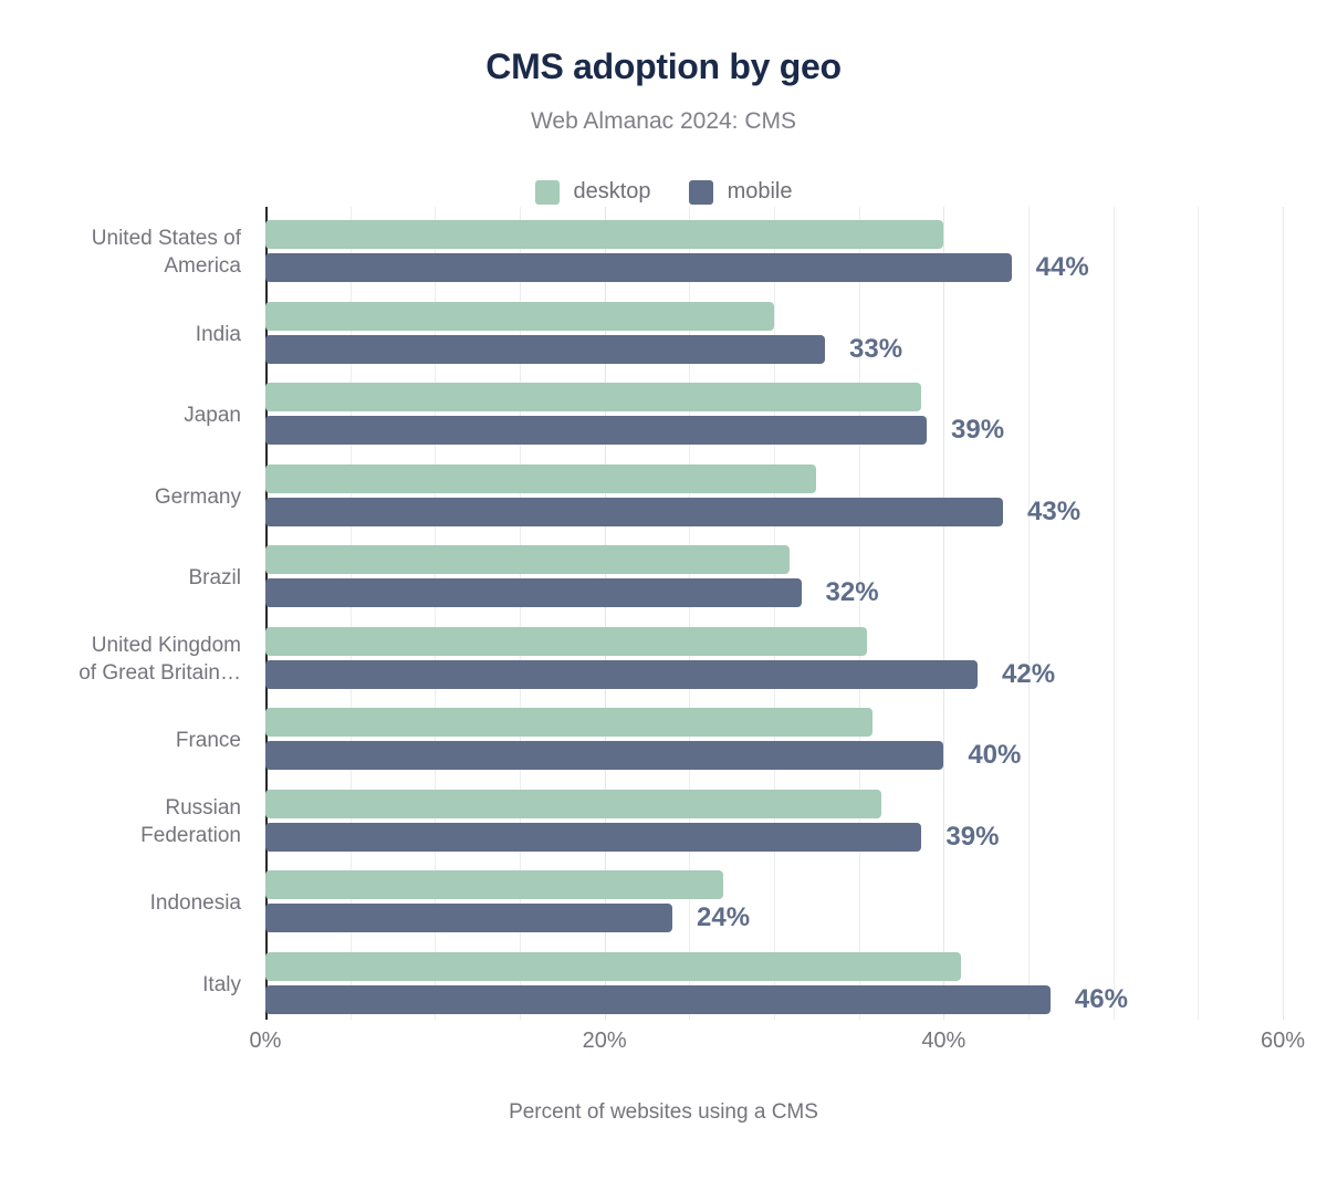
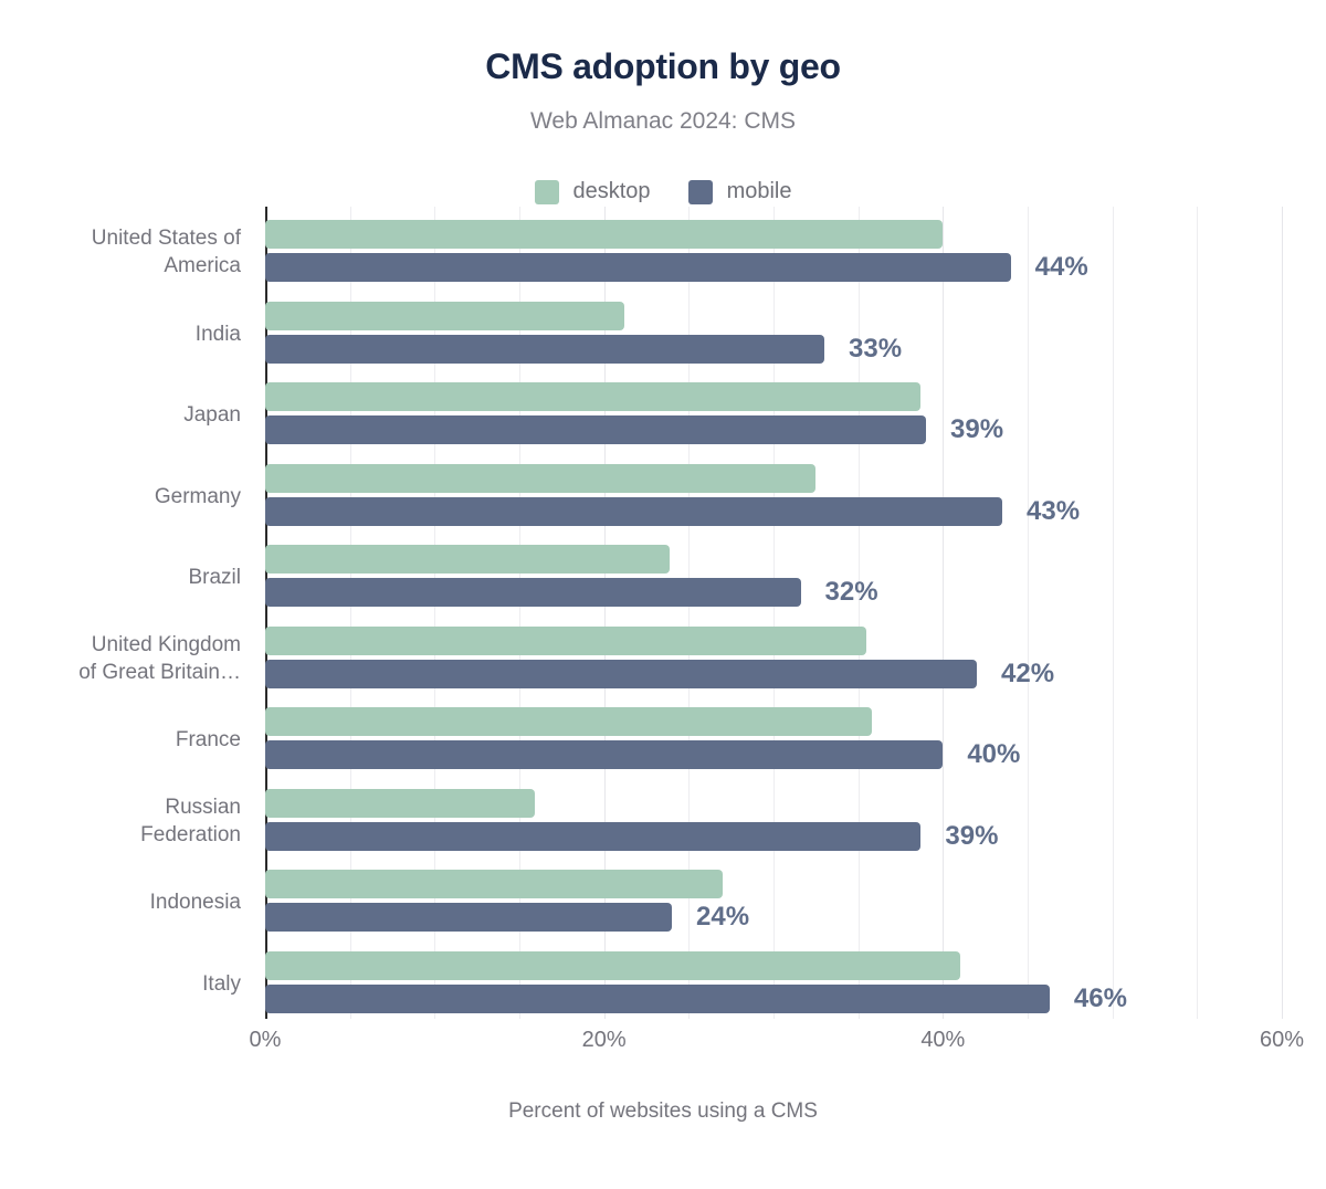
desktop/India: 30.0% -> 21.2%
desktop/Brazil: 30.9% -> 23.9%
desktop/Russian Federation: 36.3% -> 15.9%
